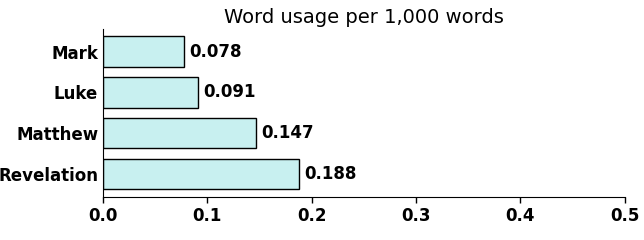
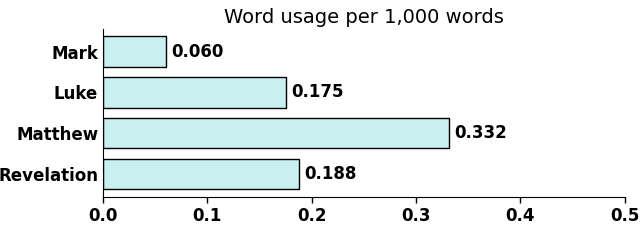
Mark: 0.078 -> 0.060
Luke: 0.091 -> 0.175
Matthew: 0.147 -> 0.332
